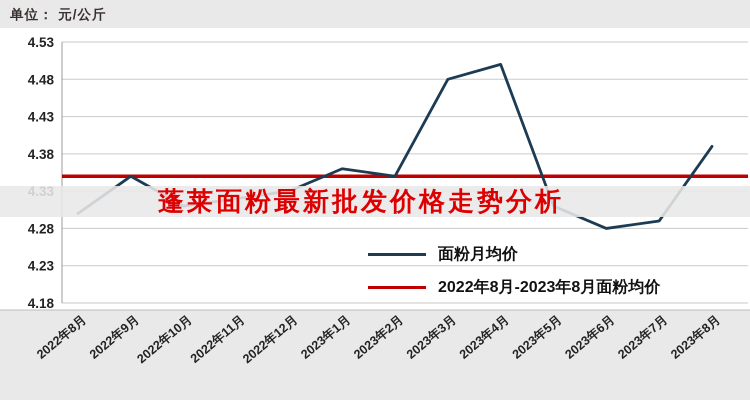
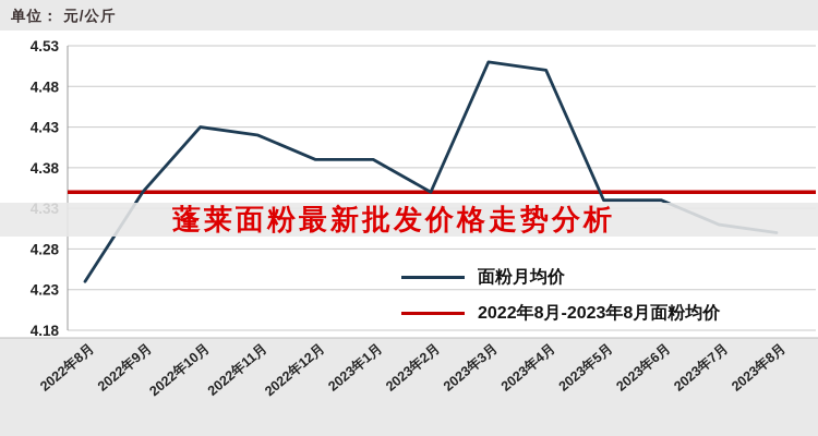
2022年8月: 4.30 -> 4.24
2022年10月: 4.31 -> 4.43
2022年11月: 4.32 -> 4.42
2022年12月: 4.33 -> 4.39
2023年1月: 4.36 -> 4.39
2023年3月: 4.48 -> 4.51
2023年5月: 4.31 -> 4.34
2023年6月: 4.28 -> 4.34
2023年7月: 4.29 -> 4.31
2023年8月: 4.39 -> 4.30
